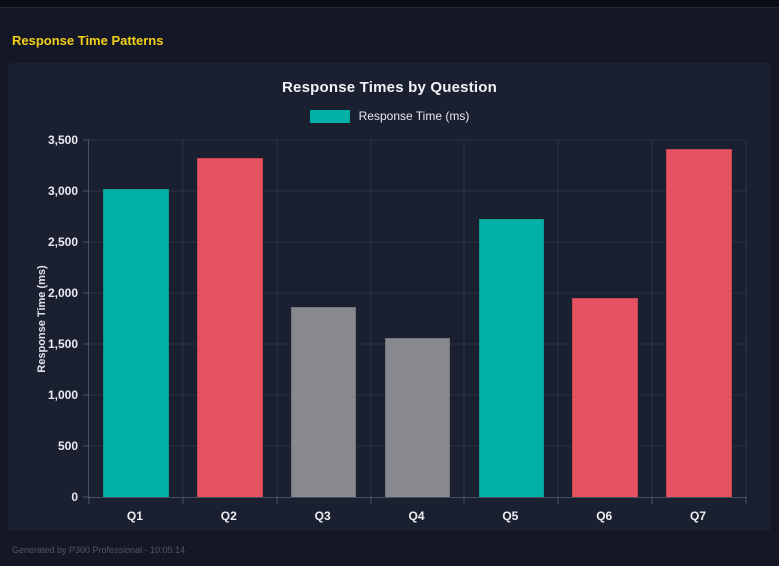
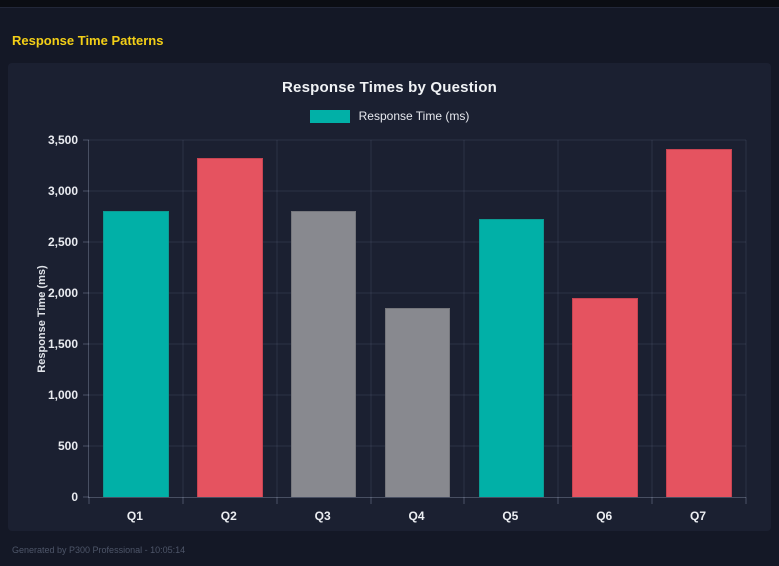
Q1: 3020 -> 2800
Q3: 1860 -> 2800
Q4: 1560 -> 1850
